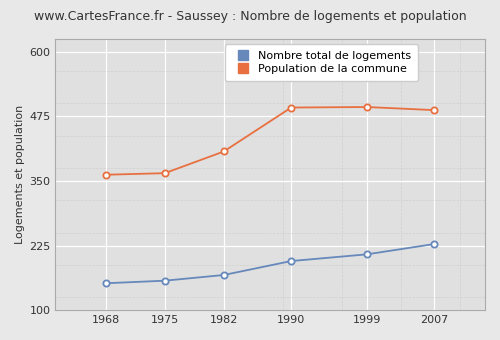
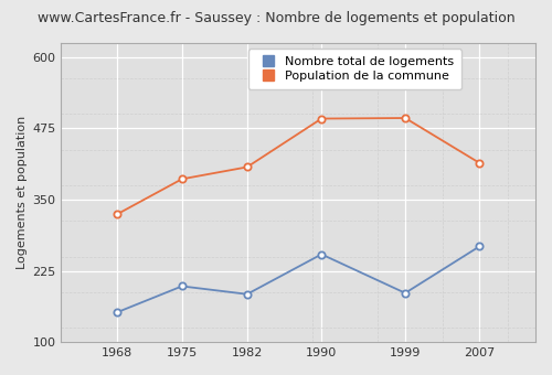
Population de la commune/1968: 362 -> 324
Nombre total de logements/1975: 157 -> 198
Population de la commune/1975: 365 -> 386
Nombre total de logements/1982: 168 -> 184
Nombre total de logements/1990: 195 -> 254
Nombre total de logements/1999: 208 -> 186
Nombre total de logements/2007: 228 -> 268
Population de la commune/2007: 487 -> 414
